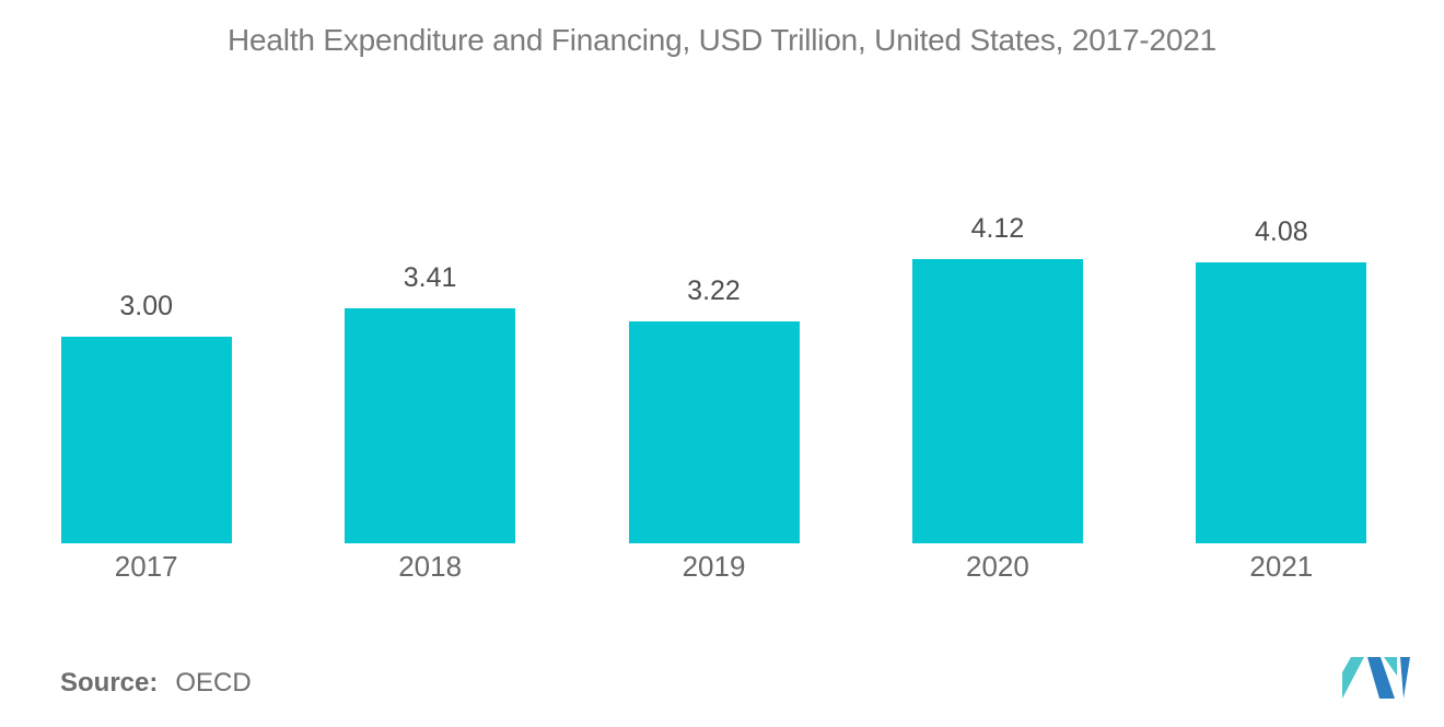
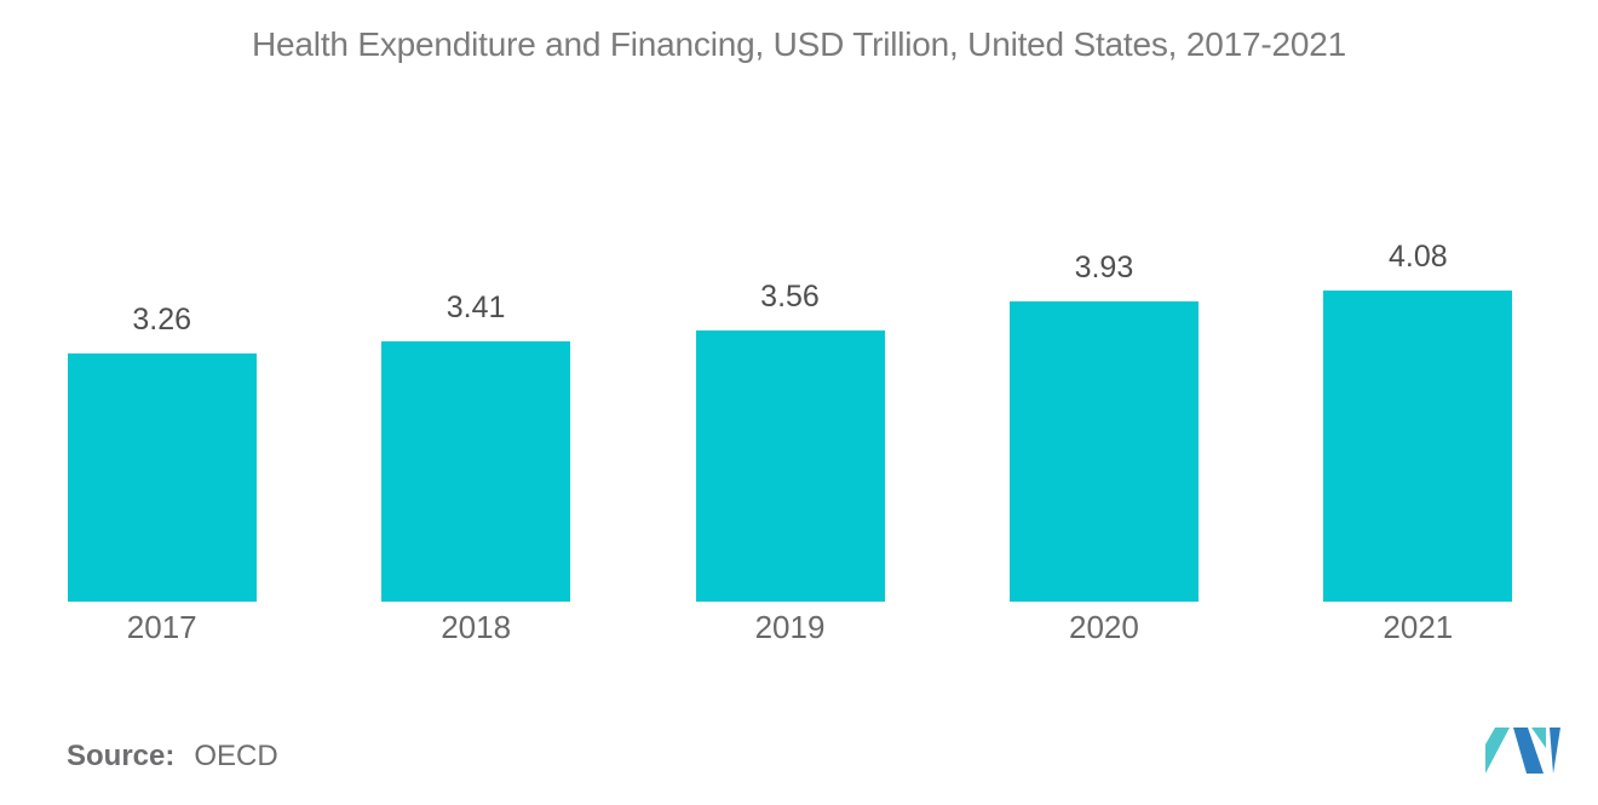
2017: 3.00 -> 3.26
2019: 3.22 -> 3.56
2020: 4.12 -> 3.93
